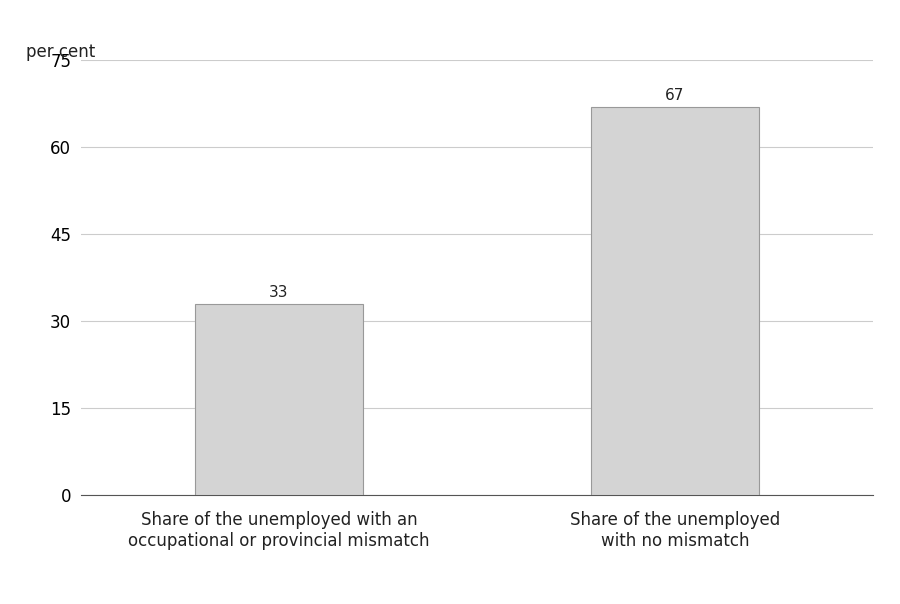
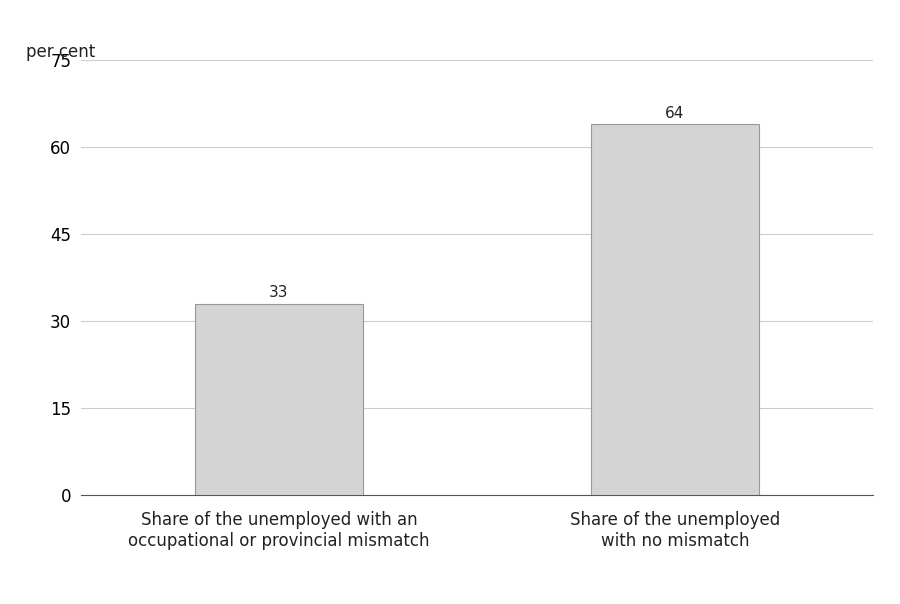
Share of the unemployed with no mismatch: 67 -> 64
